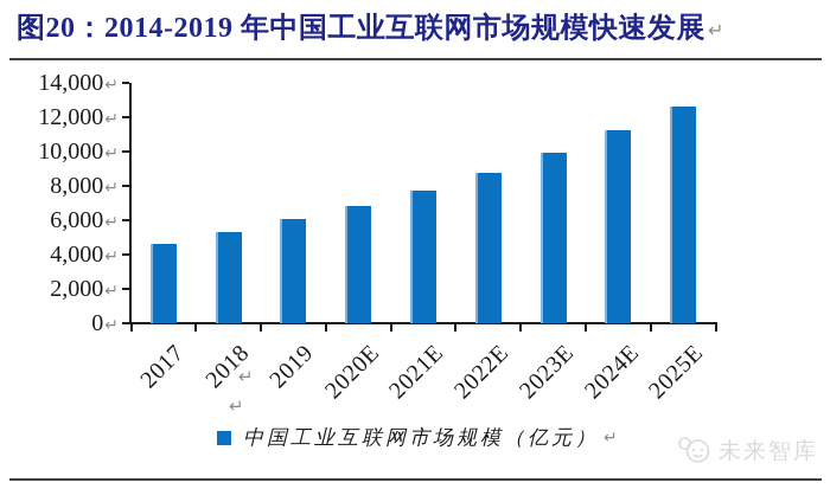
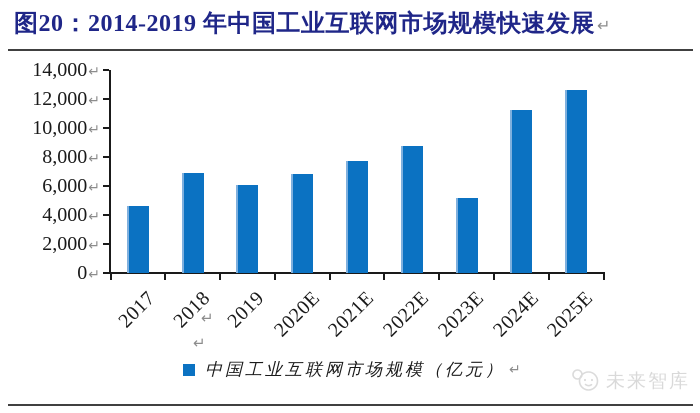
2018: 5300 -> 6900
2023E: 9900 -> 5200
